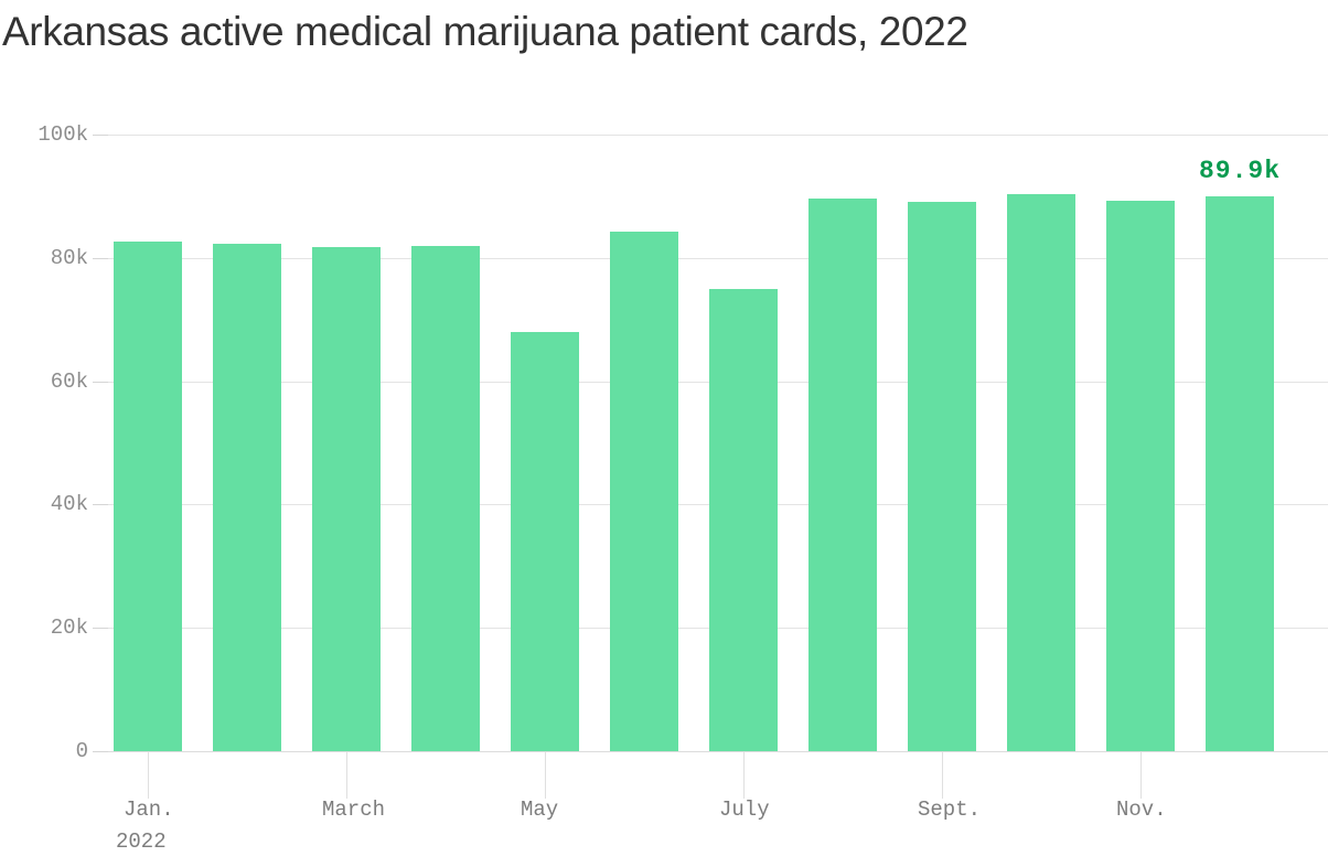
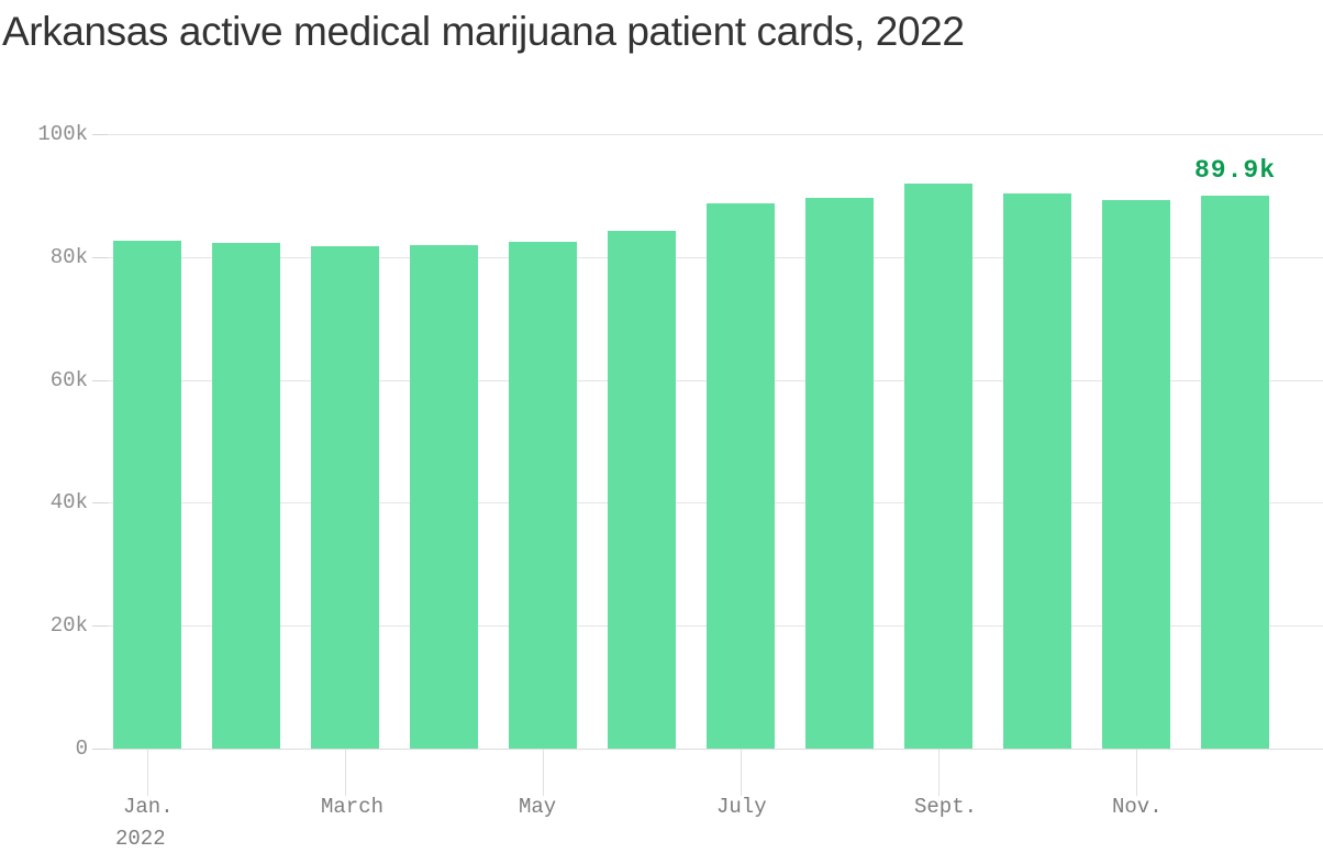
May: 68k -> 82k
July: 75k -> 89k
Sept.: 89k -> 92k
